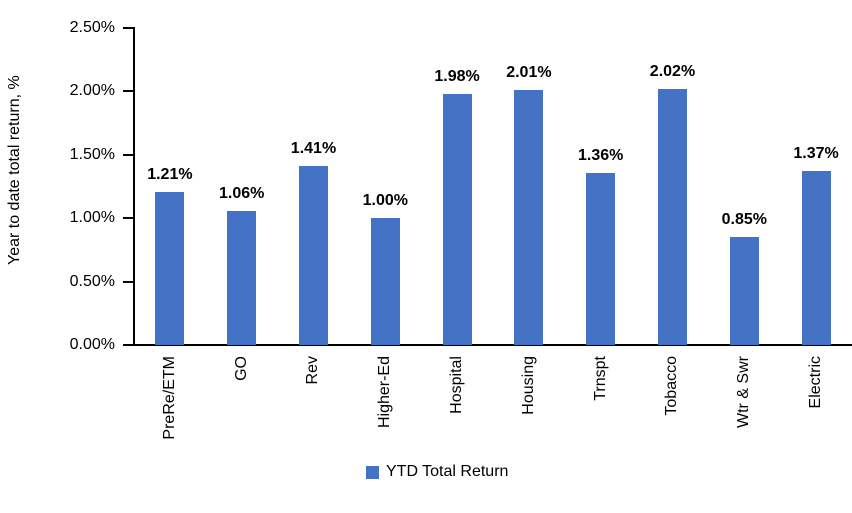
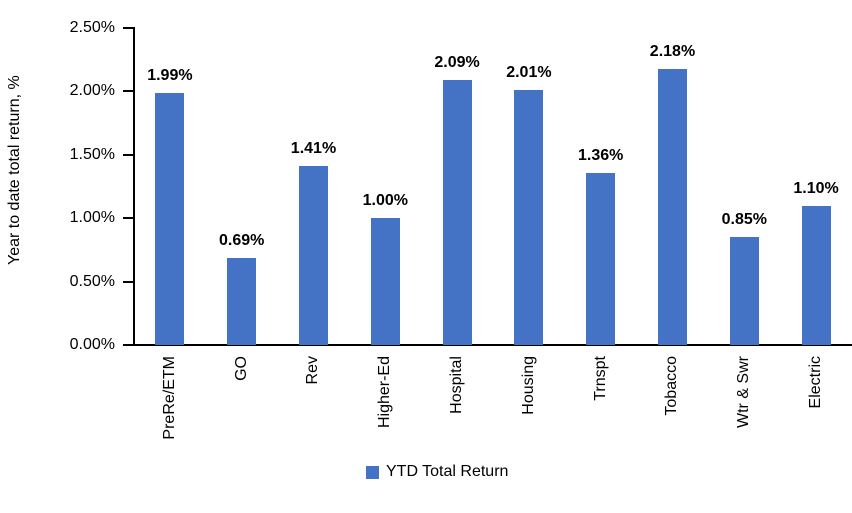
PreRe/ETM: 1.21% -> 1.99%
GO: 1.06% -> 0.69%
Hospital: 1.98% -> 2.09%
Tobacco: 2.02% -> 2.18%
Electric: 1.37% -> 1.10%
